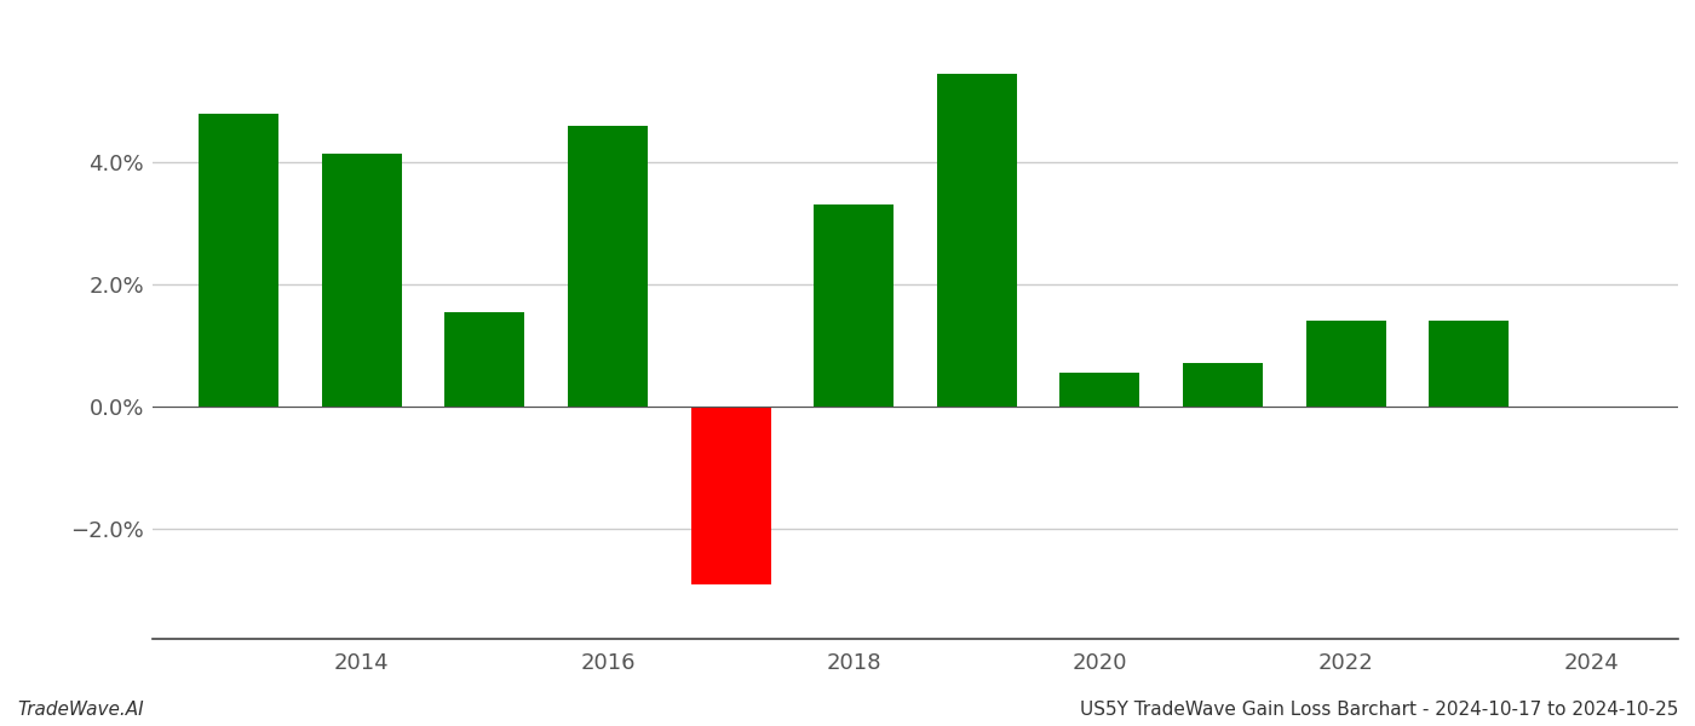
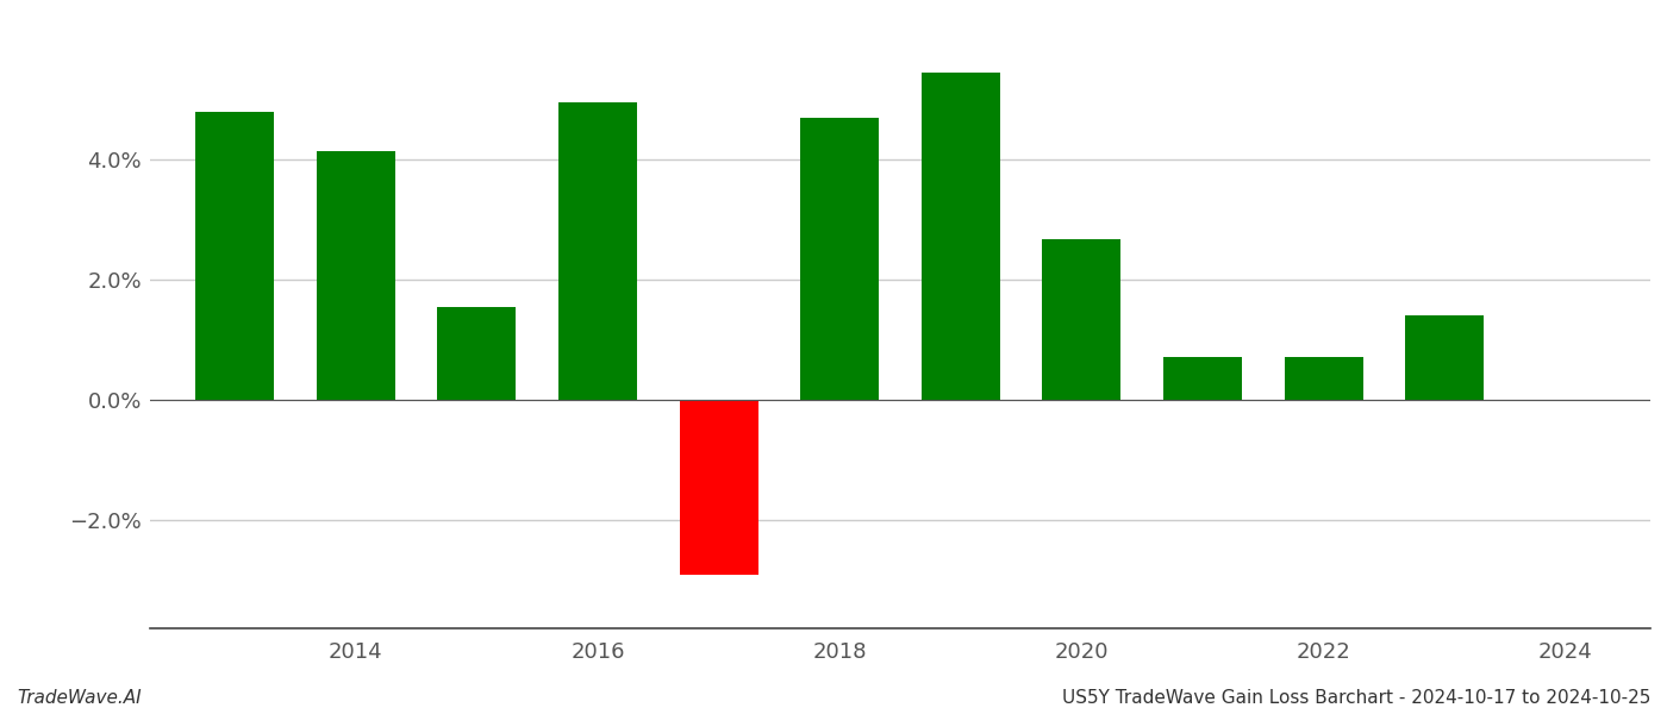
2016: 4.60% -> 4.96%
2018: 3.30% -> 4.70%
2020: 0.55% -> 2.68%
2022: 1.40% -> 0.72%
